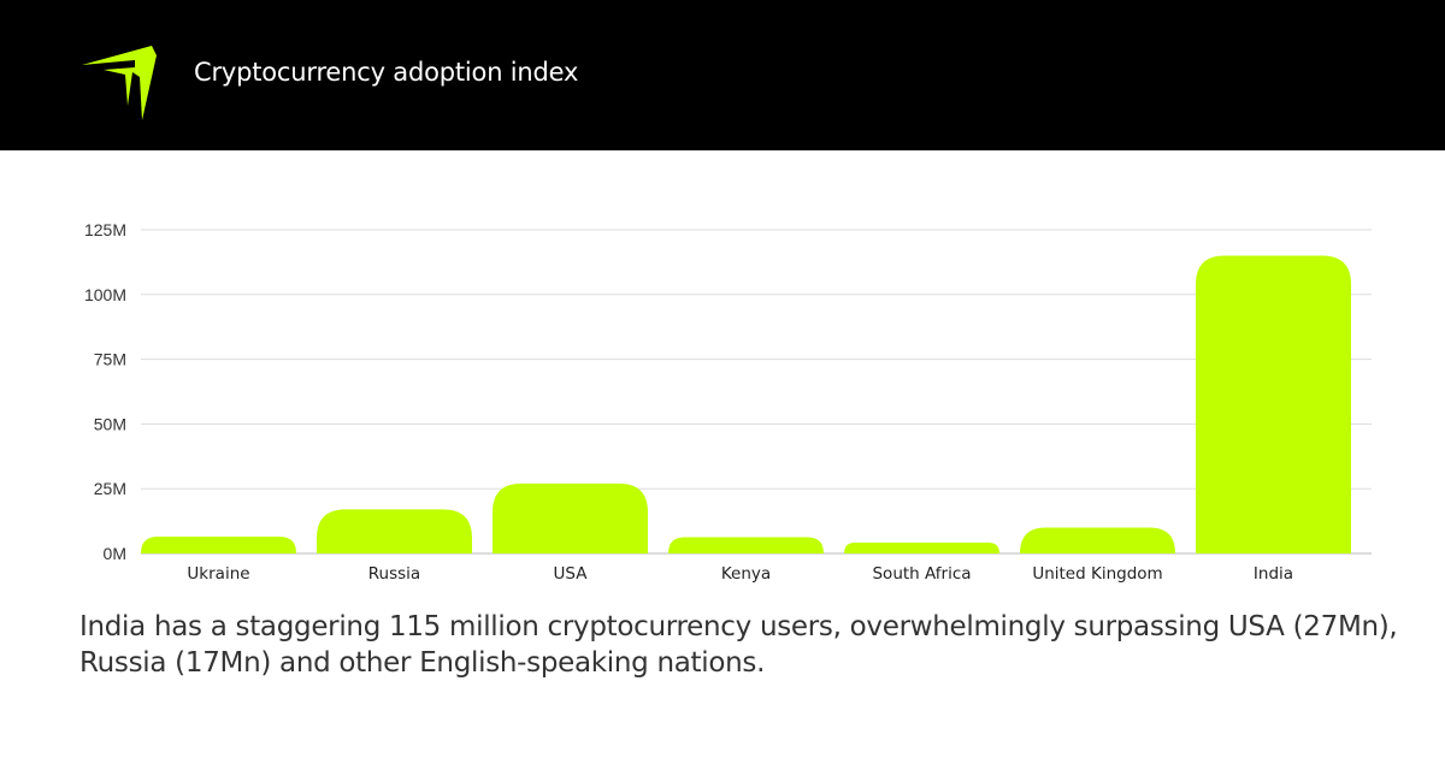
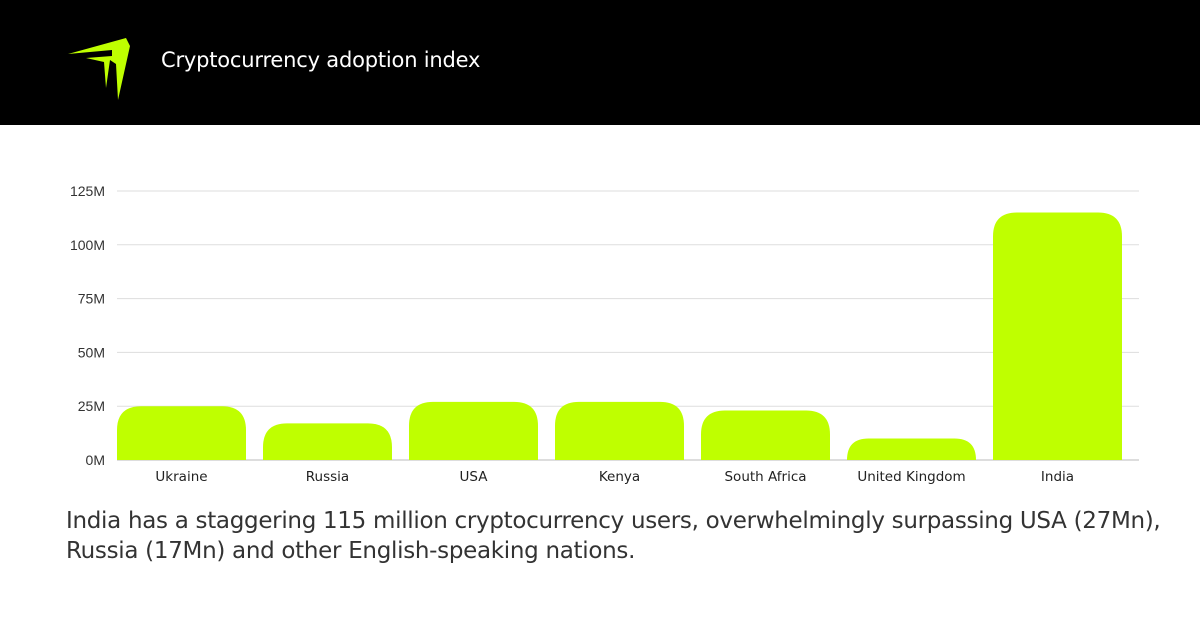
Ukraine: 6M -> 25M
Kenya: 6M -> 27M
South Africa: 4M -> 23M
